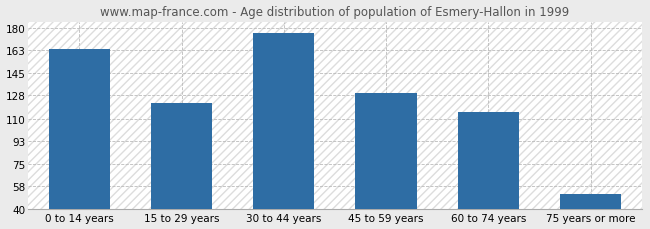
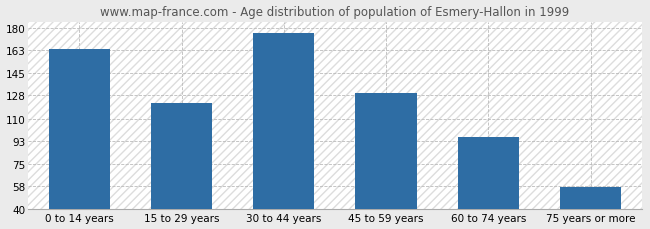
60 to 74 years: 115 -> 96
75 years or more: 52 -> 57
